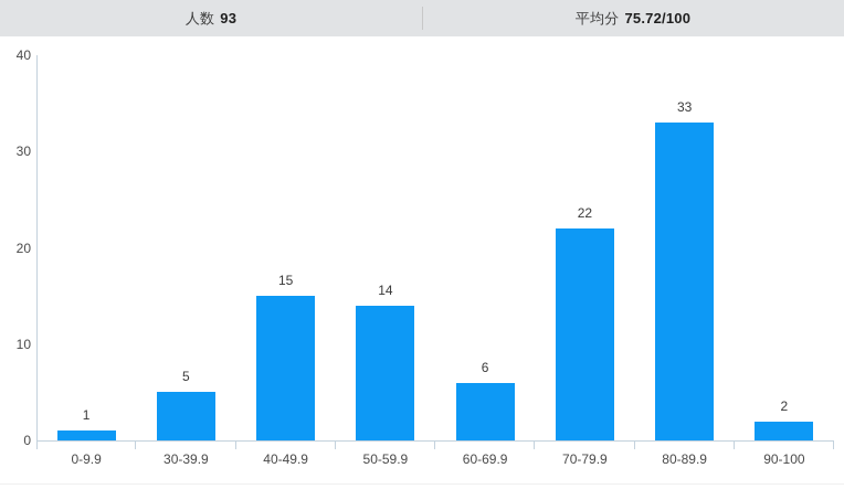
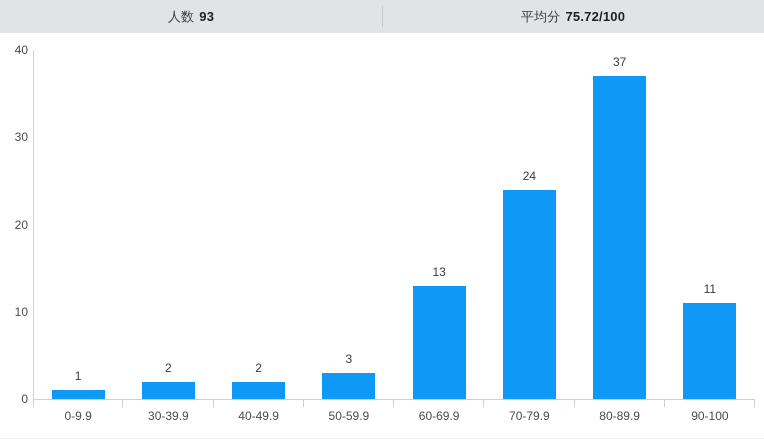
30-39.9: 5 -> 2
40-49.9: 15 -> 2
50-59.9: 14 -> 3
60-69.9: 6 -> 13
70-79.9: 22 -> 24
80-89.9: 33 -> 37
90-100: 2 -> 11
